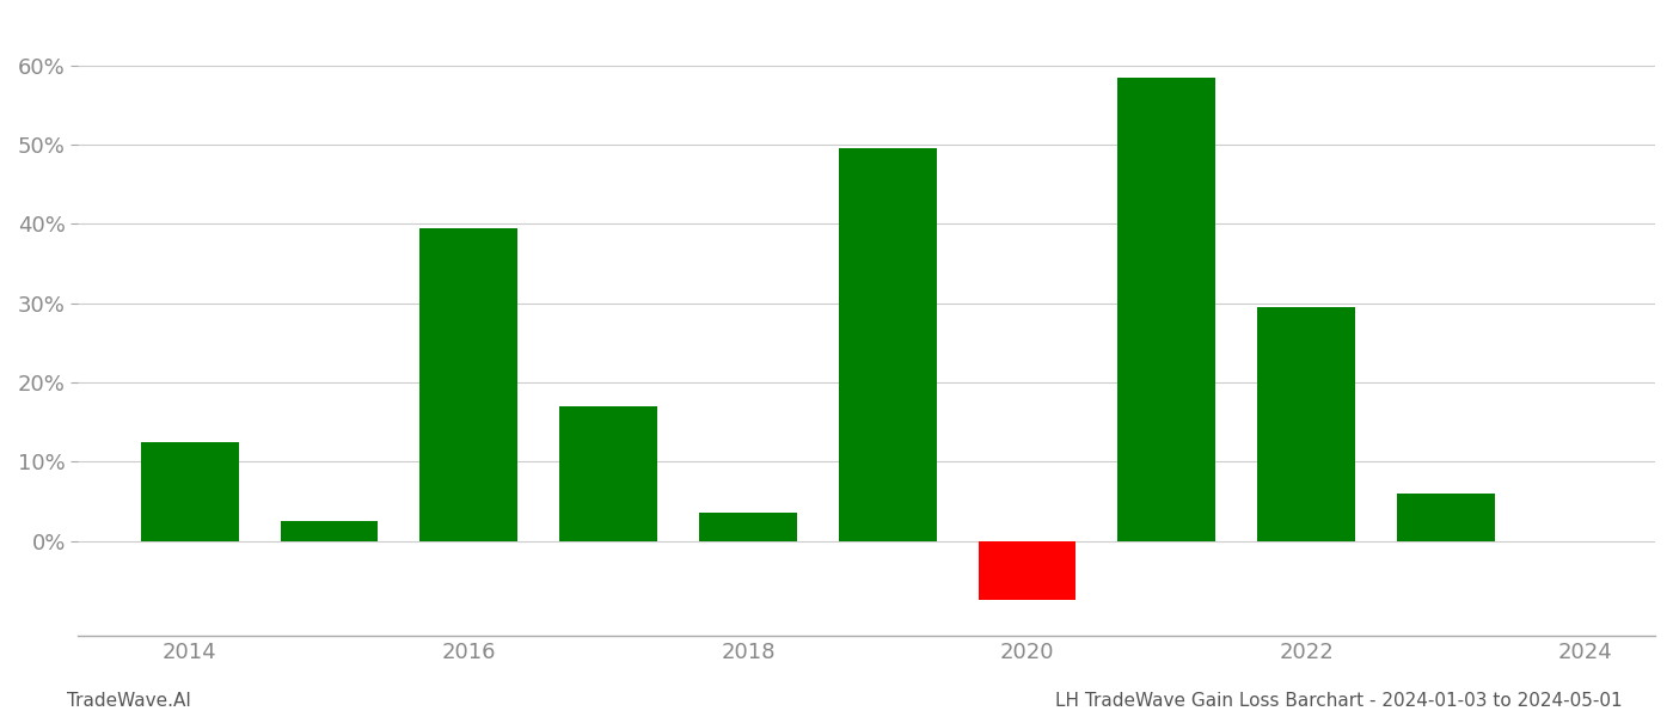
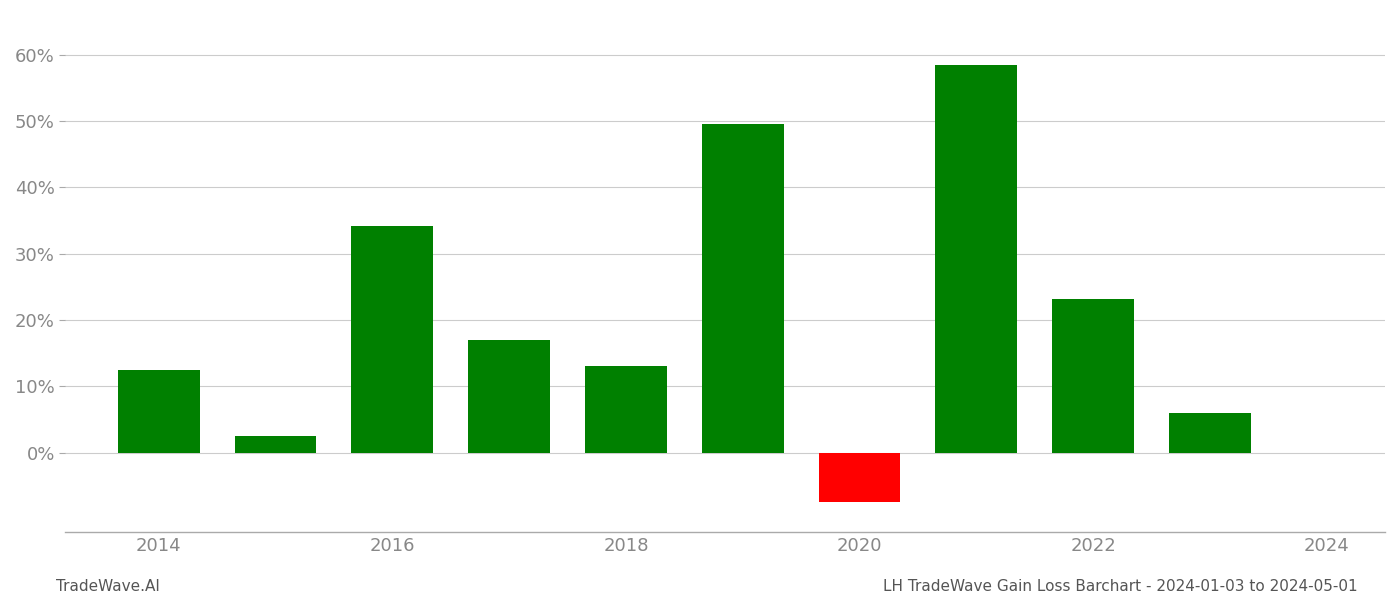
2016: 39.5% -> 34.2%
2018: 3.5% -> 13.0%
2022: 29.5% -> 23.2%
